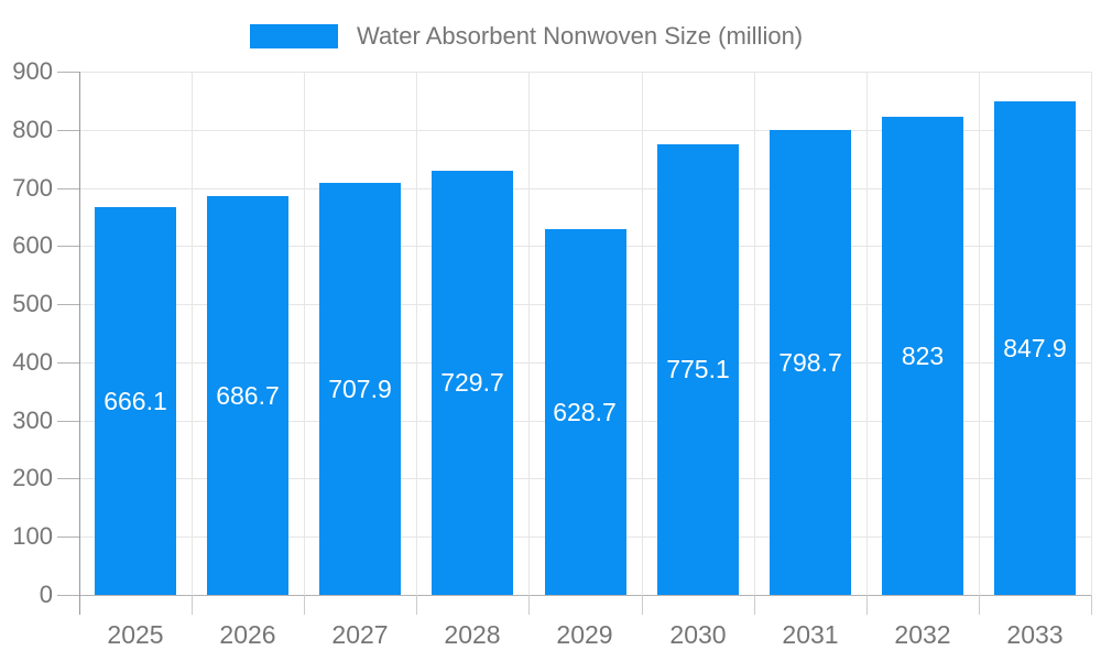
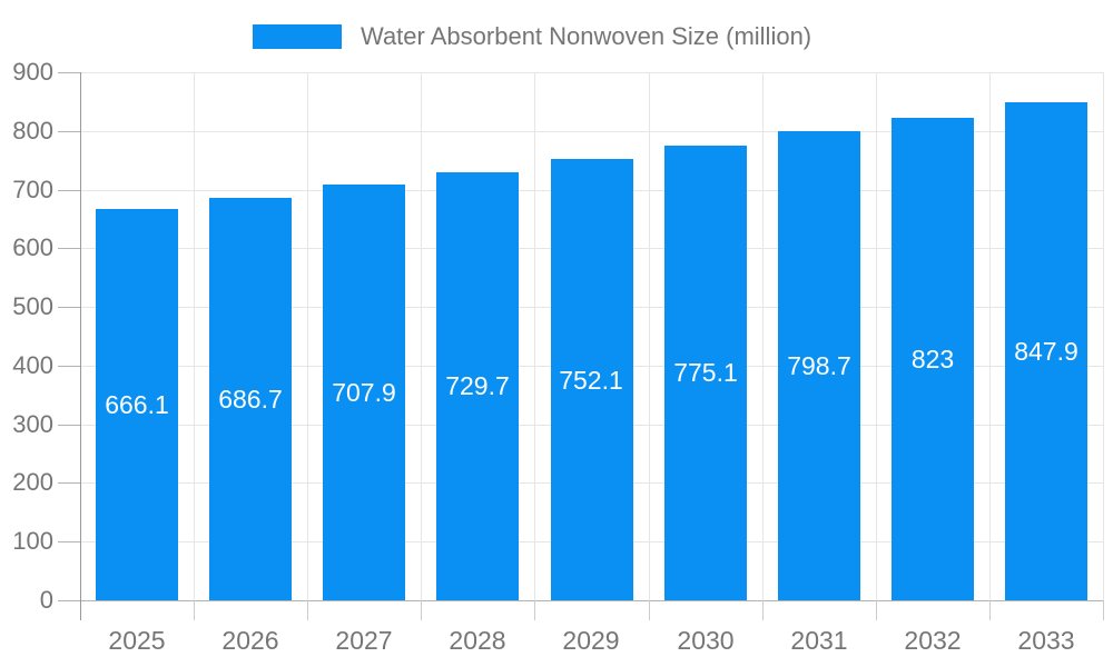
2029: 628.7 -> 752.1
